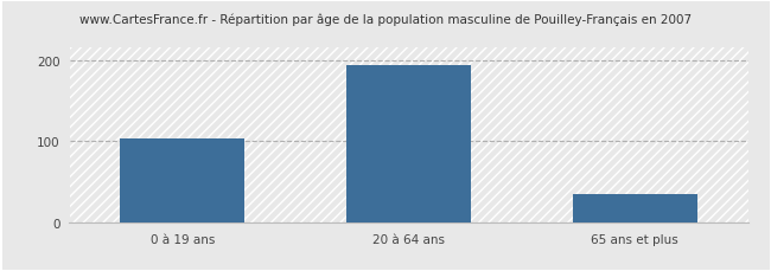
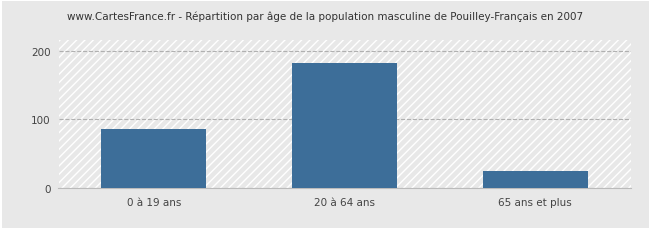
0 à 19 ans: 103 -> 86
20 à 64 ans: 193 -> 182
65 ans et plus: 35 -> 24
